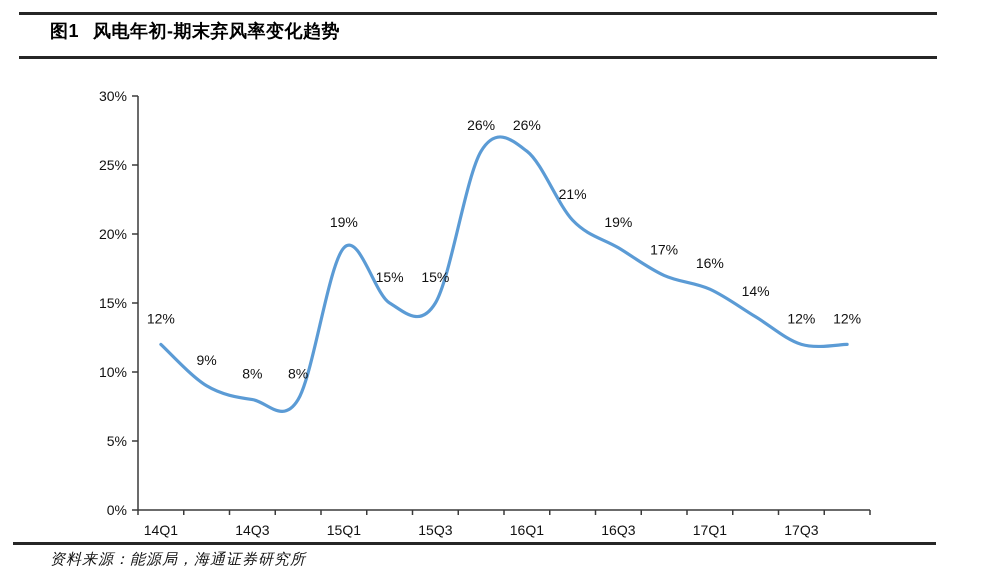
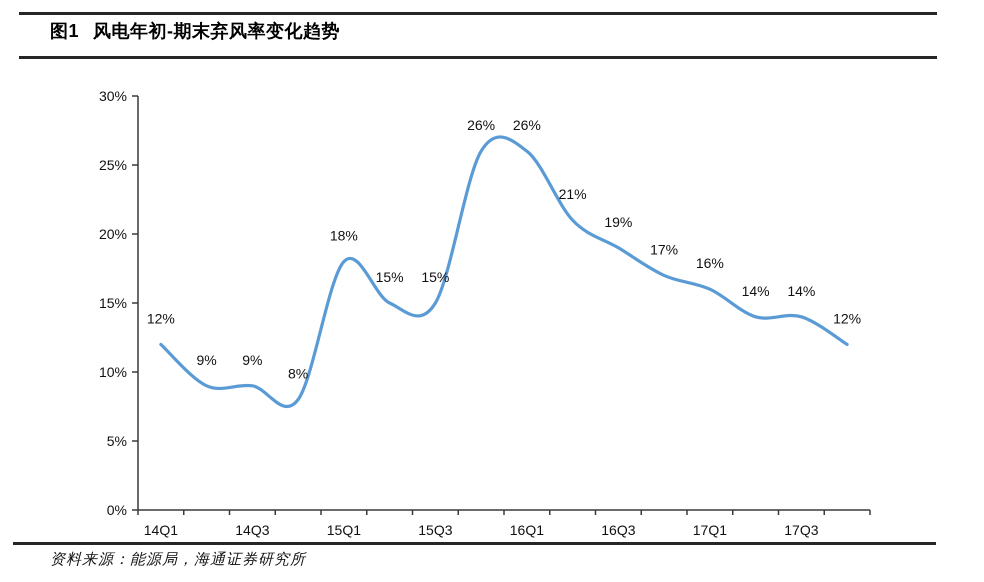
14Q3: 8% -> 9%
15Q1: 19% -> 18%
17Q3: 12% -> 14%
